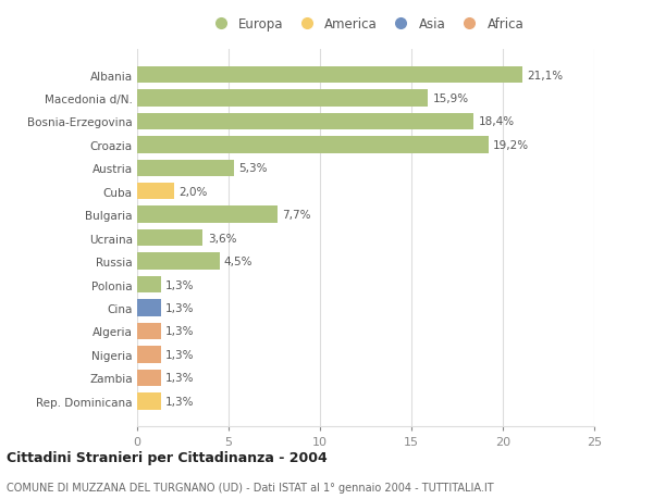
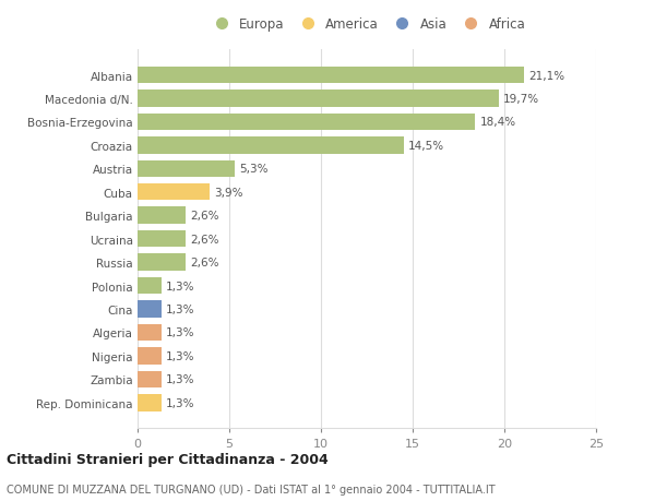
Macedonia d/N.: 15,9% -> 19,7%
Croazia: 19,2% -> 14,5%
Cuba: 2,0% -> 3,9%
Bulgaria: 7,7% -> 2,6%
Ucraina: 3,6% -> 2,6%
Russia: 4,5% -> 2,6%
